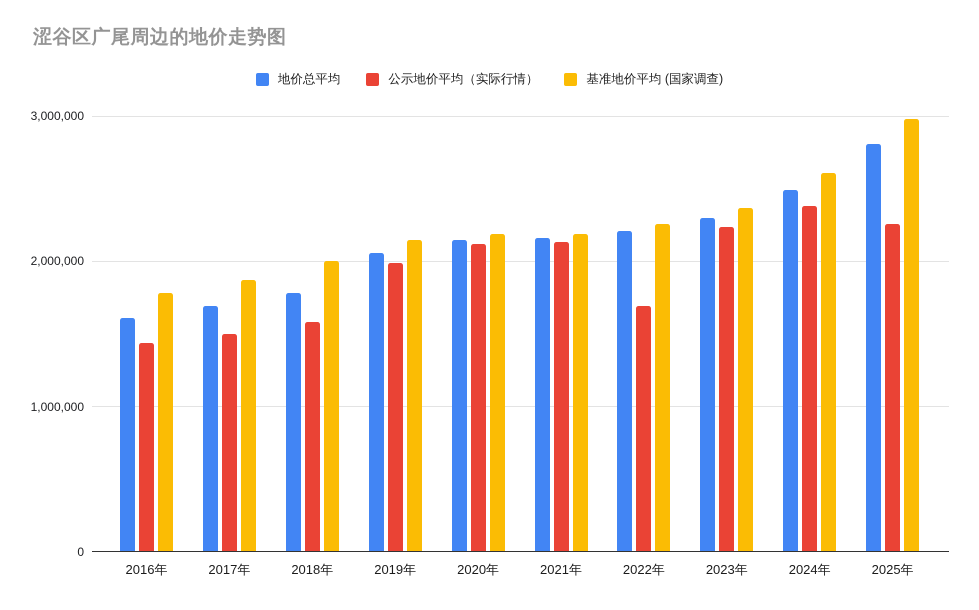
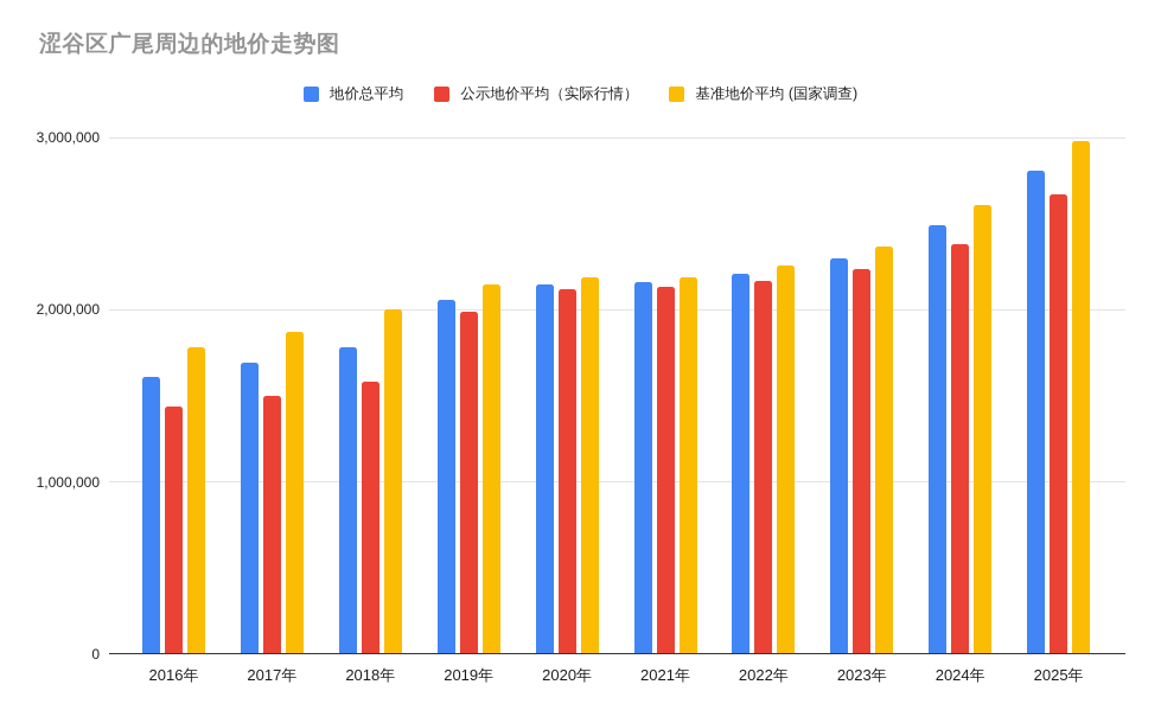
公示地价平均（实际行情）/2022年: 1690000 -> 2170000
公示地价平均（实际行情）/2025年: 2260000 -> 2670000
